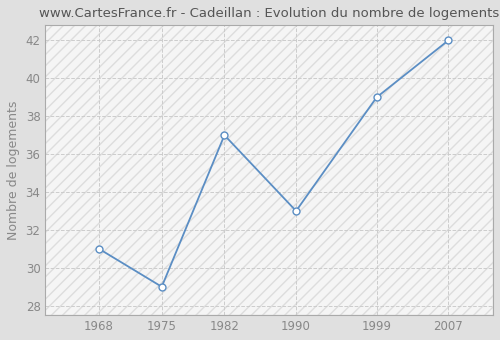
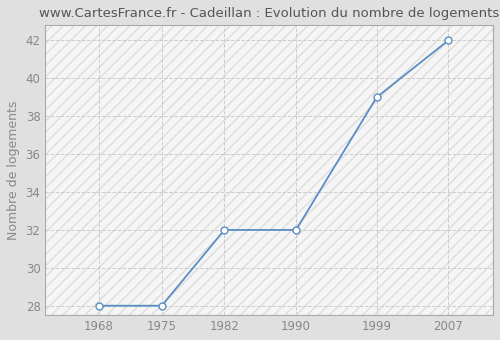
1968: 31 -> 28
1975: 29 -> 28
1982: 37 -> 32
1990: 33 -> 32
